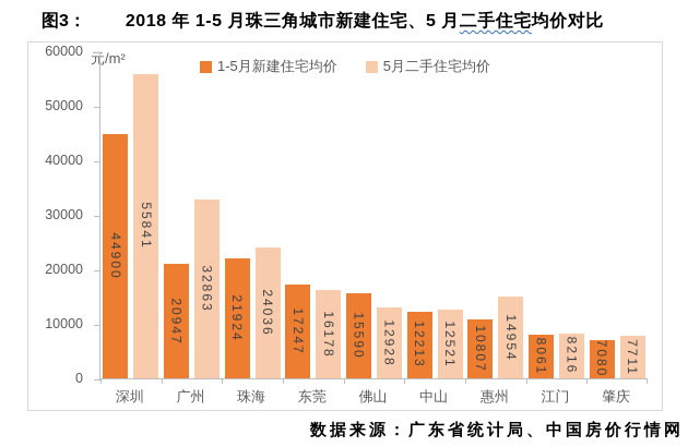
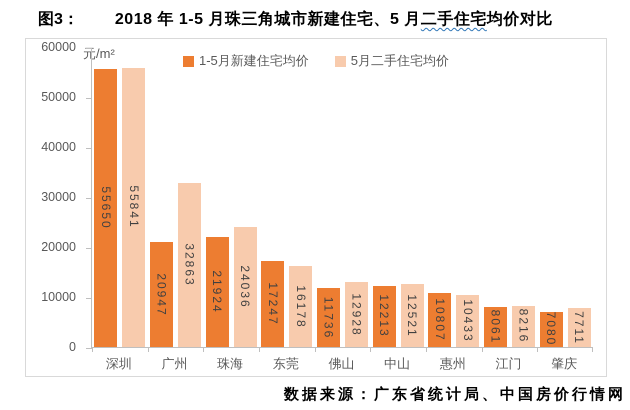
1-5月新建住宅均价/深圳: 44900 -> 55650
1-5月新建住宅均价/佛山: 15590 -> 11736
5月二手住宅均价/惠州: 14954 -> 10433
